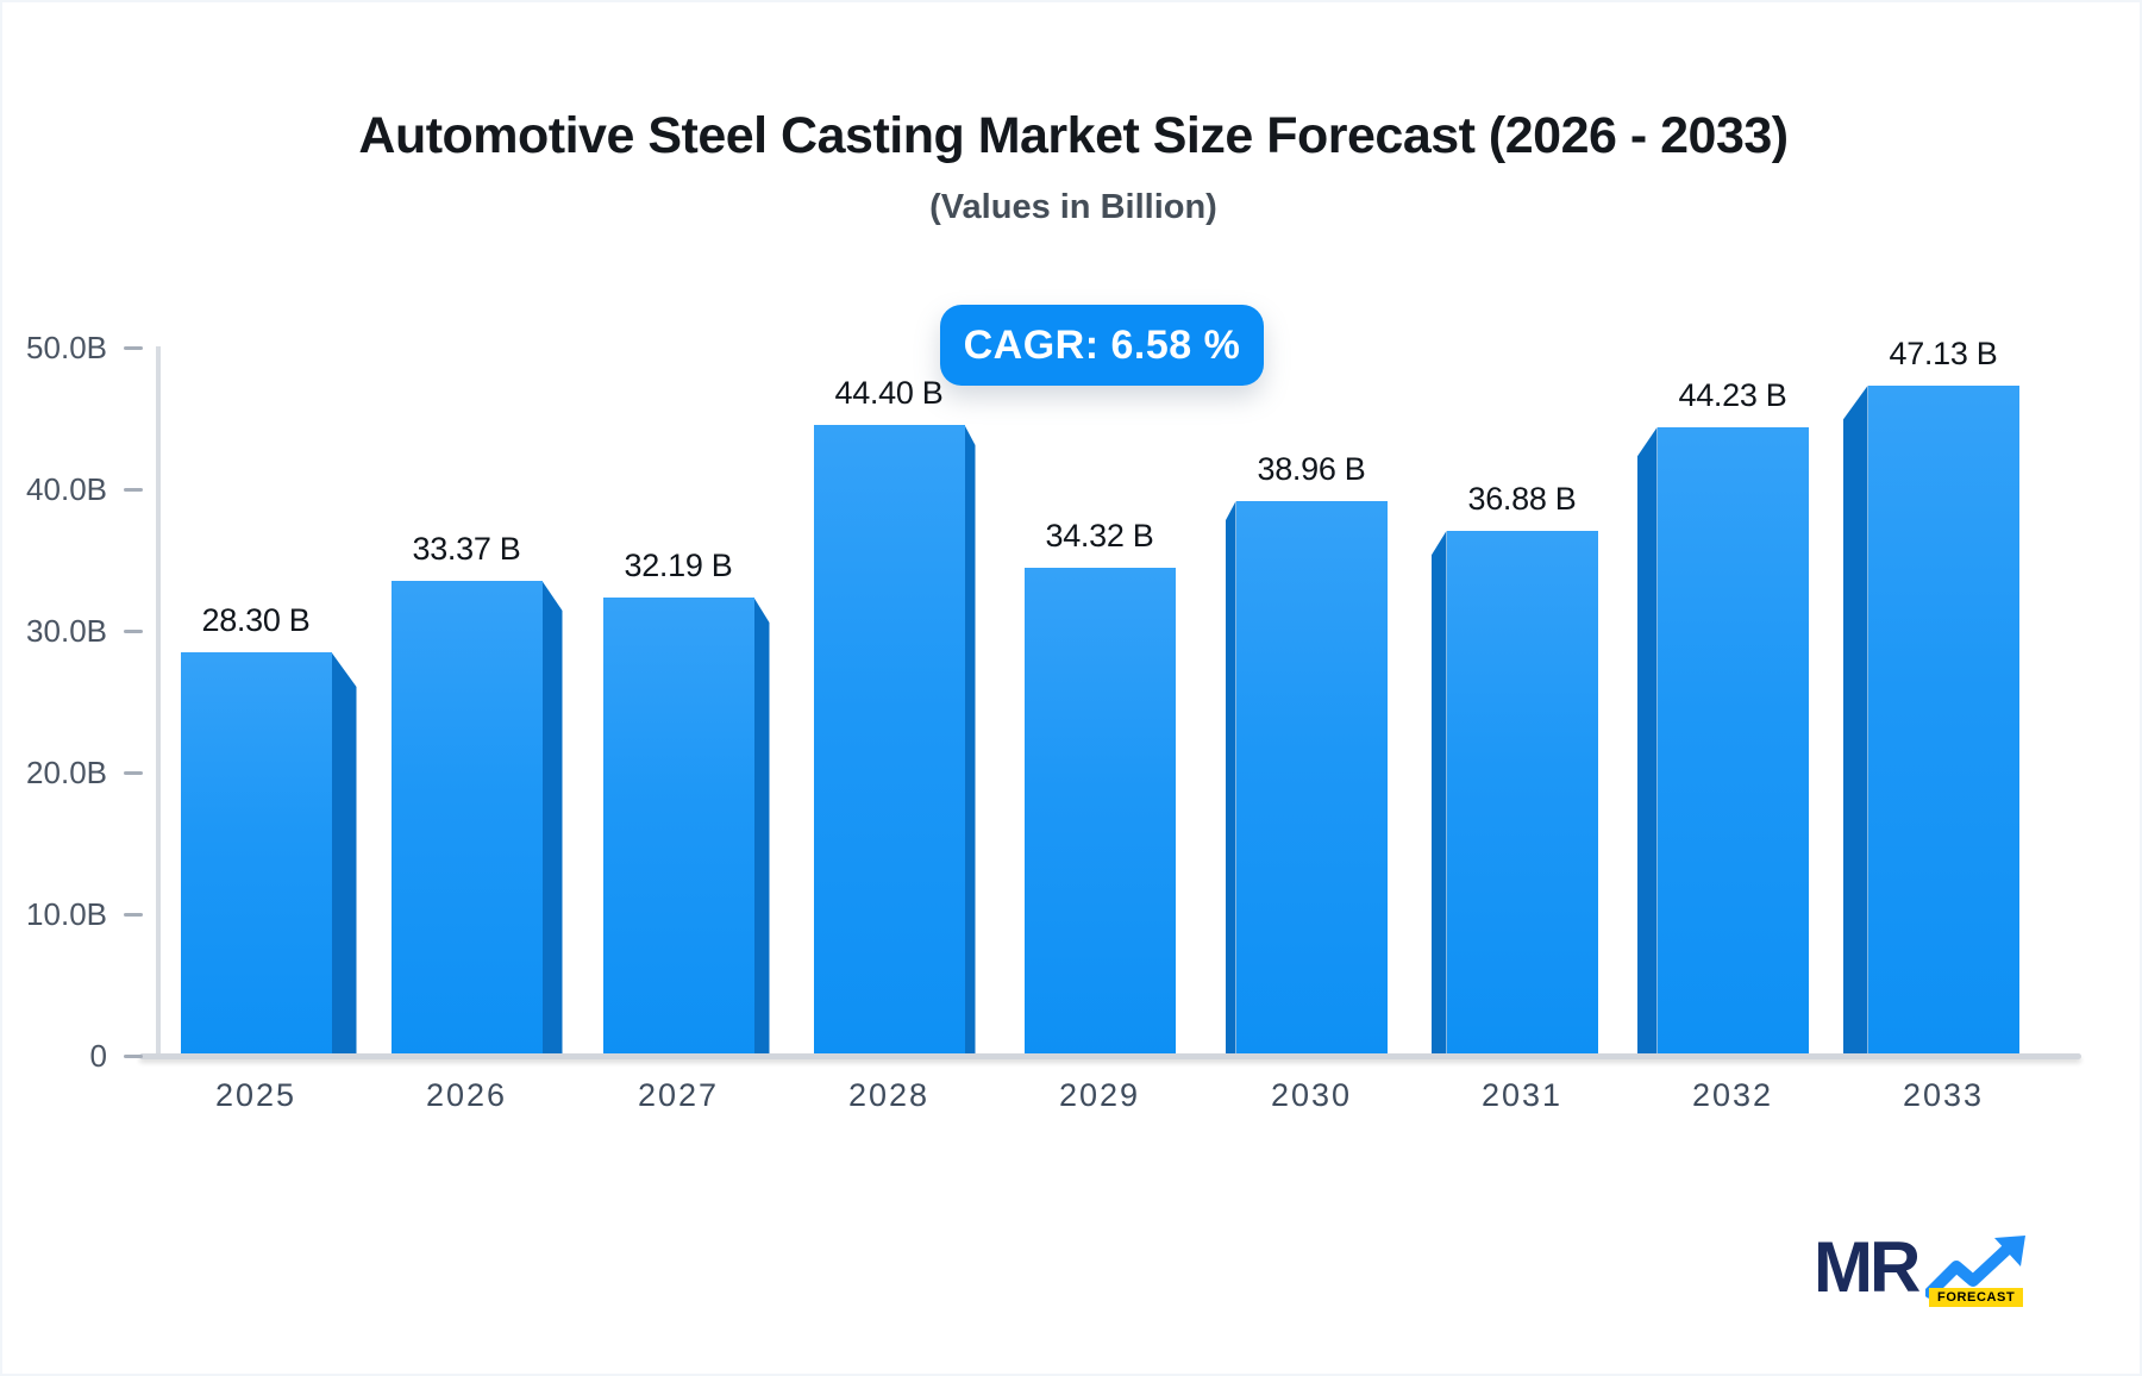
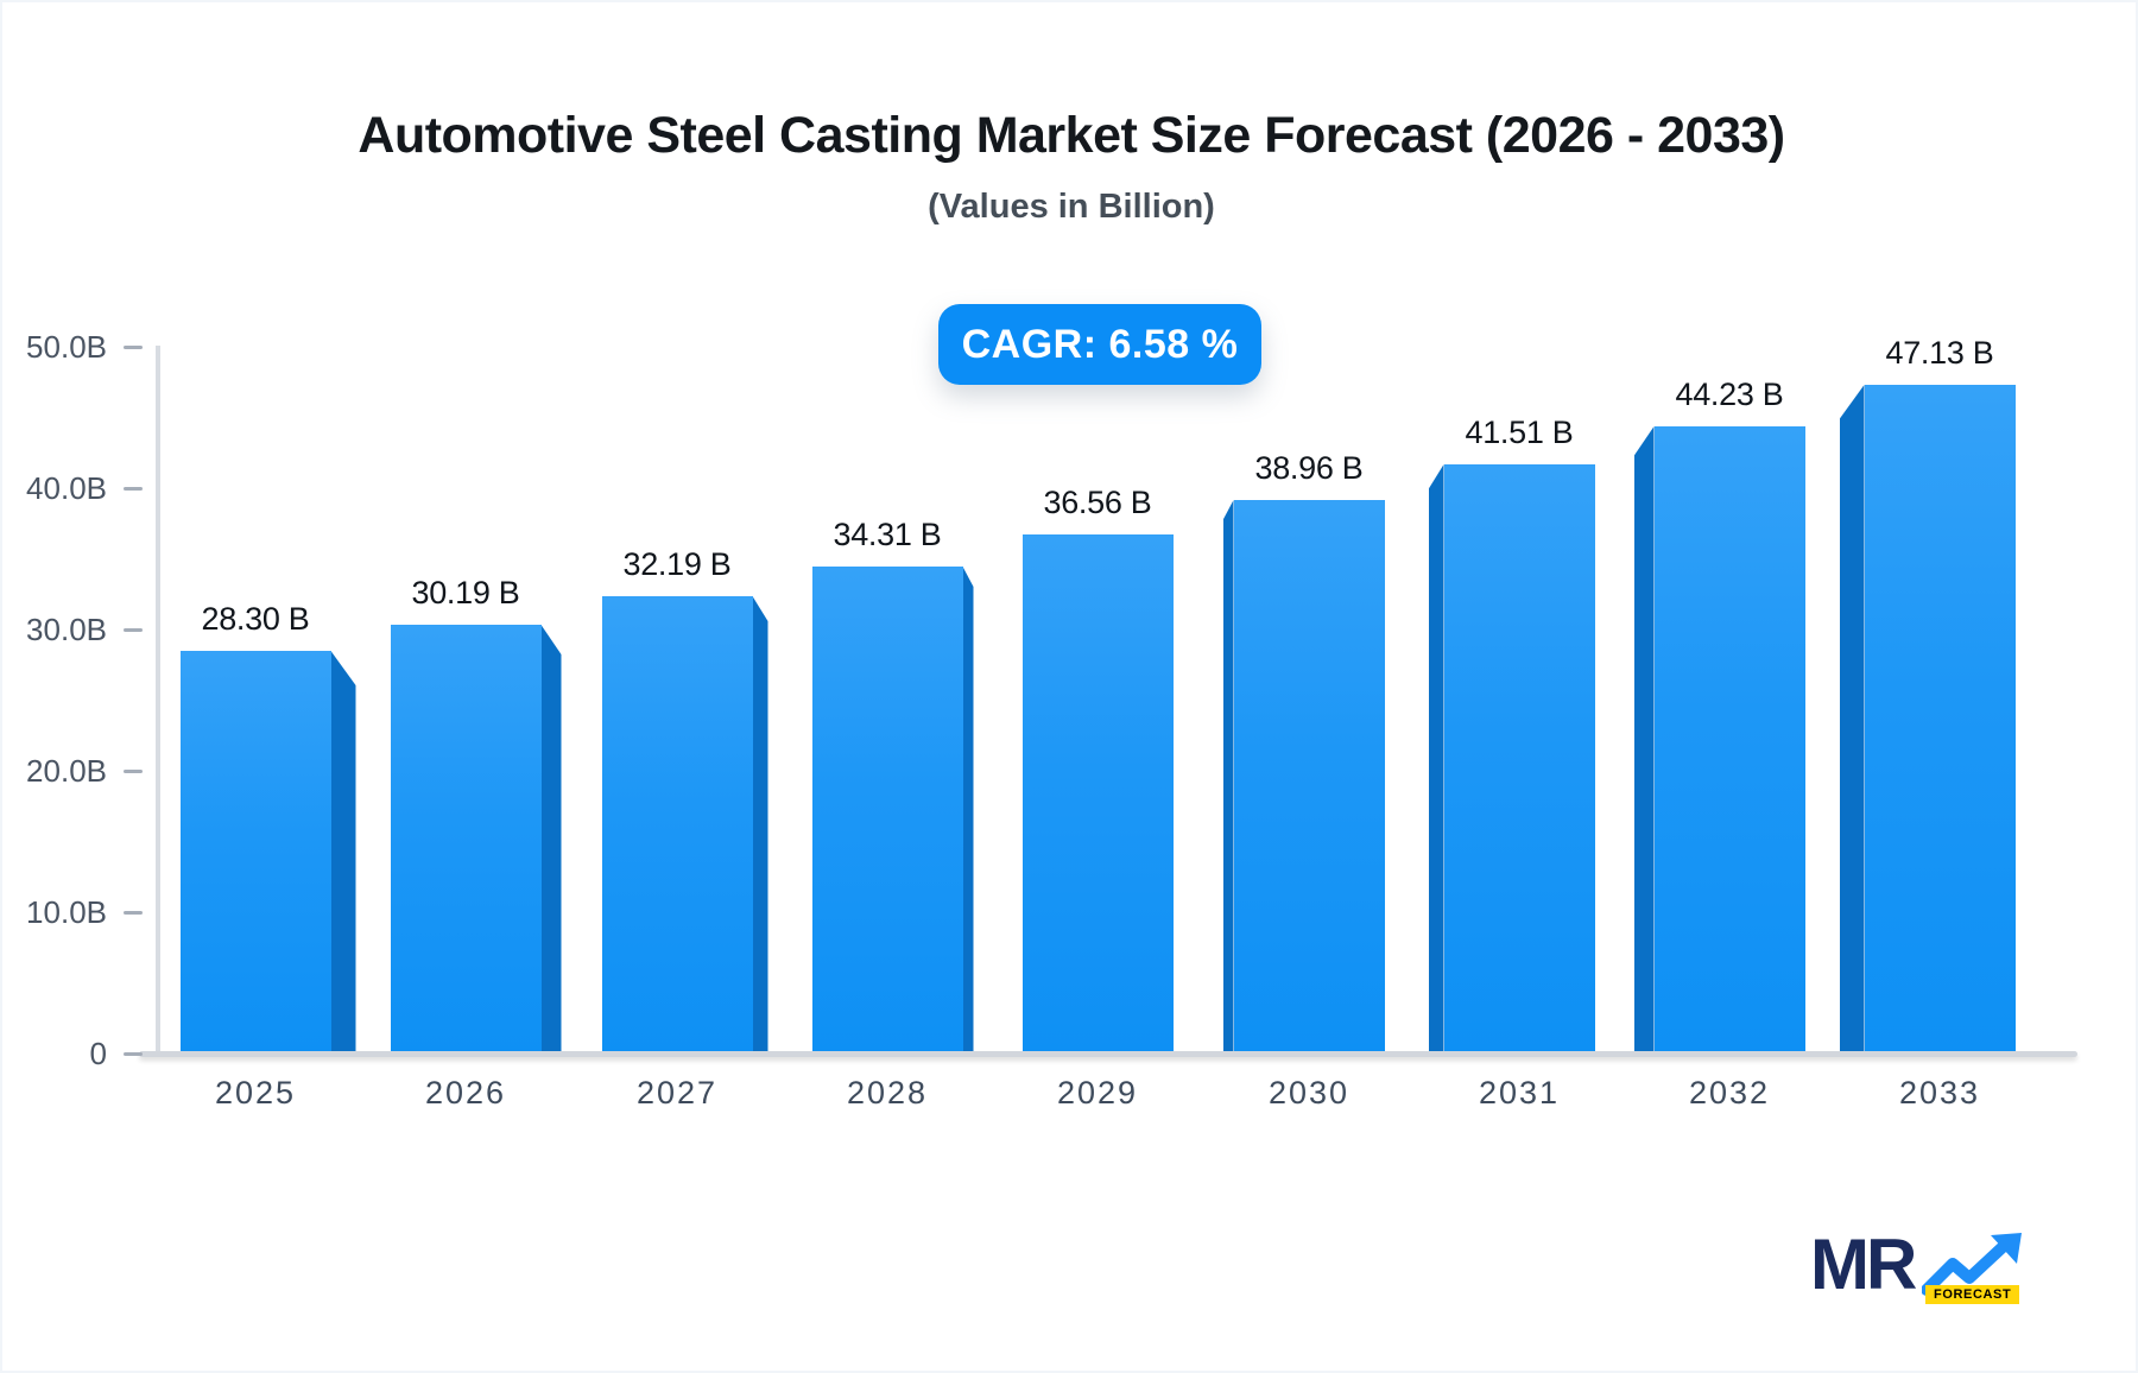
2026: 33.37 -> 30.19
2028: 44.40 -> 34.31
2029: 34.32 -> 36.56
2031: 36.88 -> 41.51
